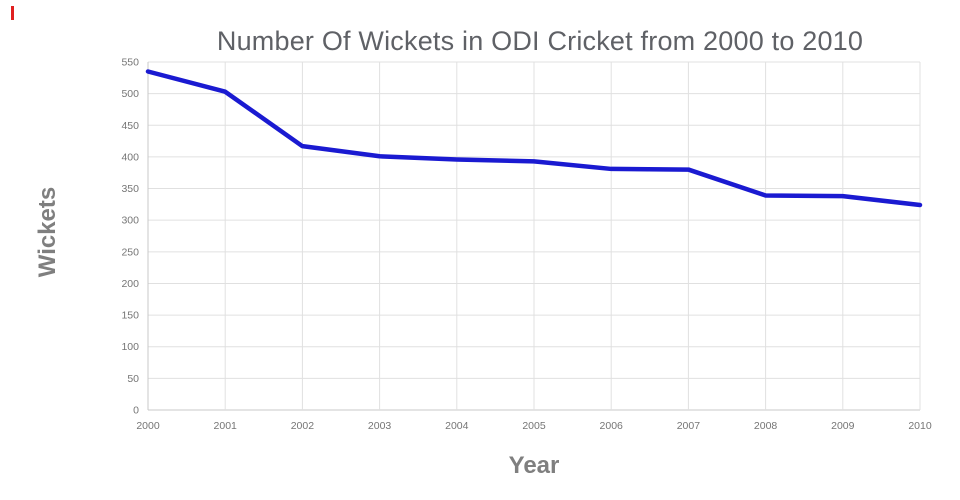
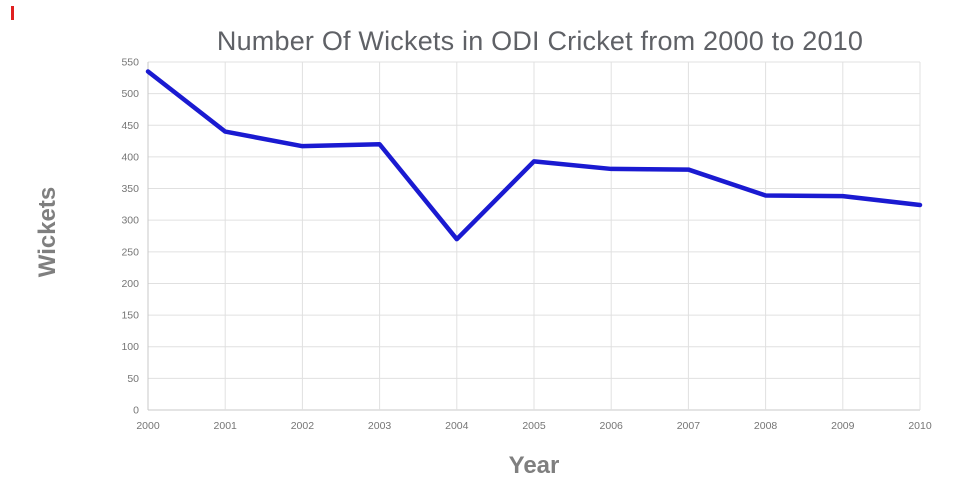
2001: 500 -> 440
2003: 400 -> 420
2004: 400 -> 270
